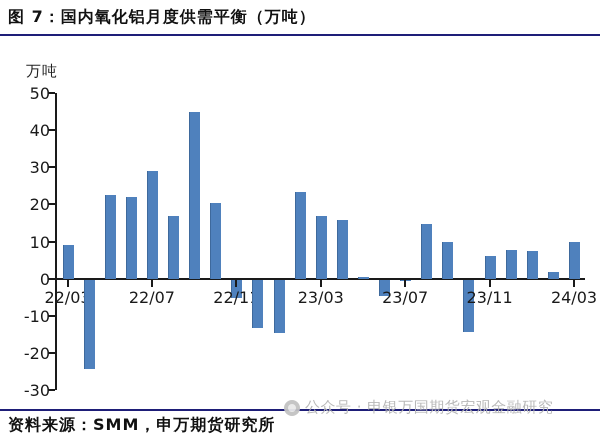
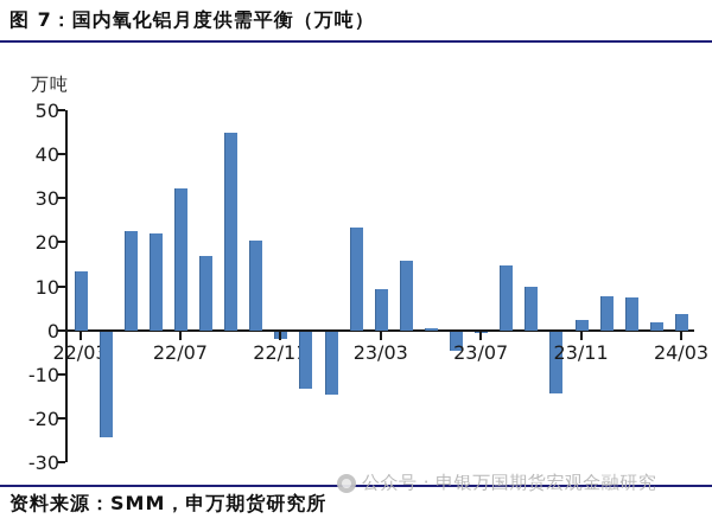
22/03: 9 -> 14
22/07: 29 -> 32
22/11: -5 -> -2
23/03: 17 -> 9
23/11: 6 -> 2
24/03: 10 -> 4
